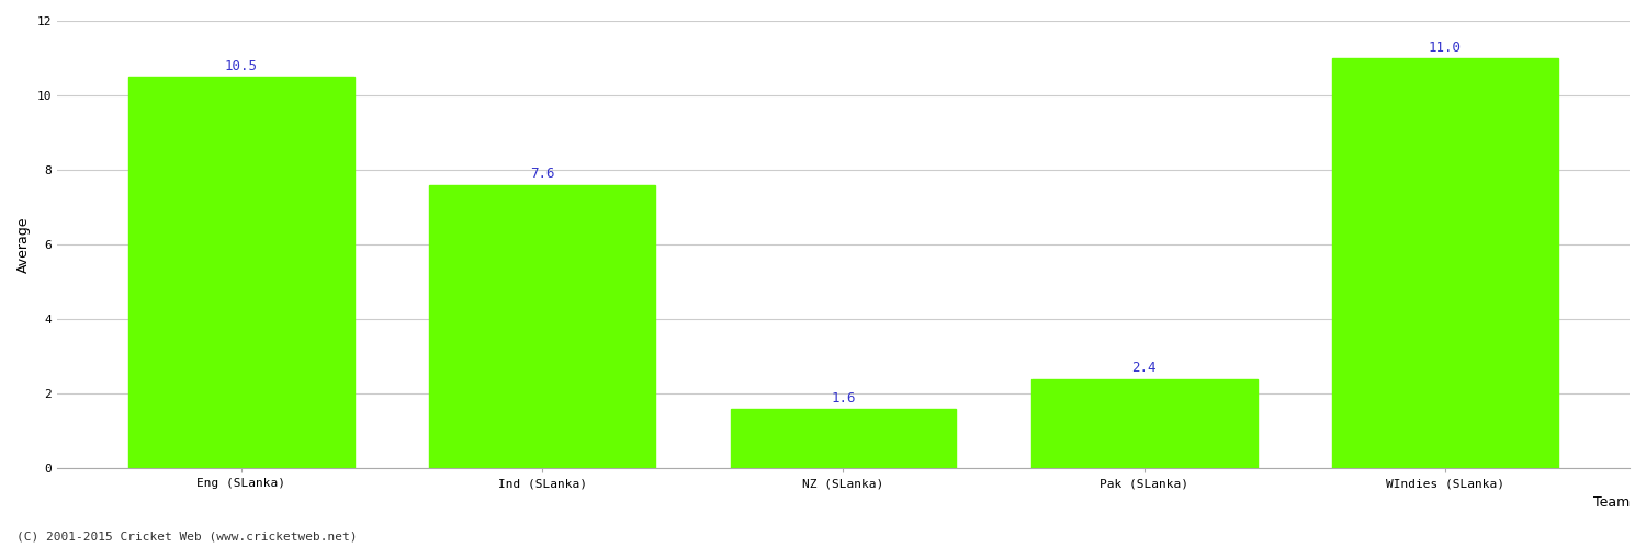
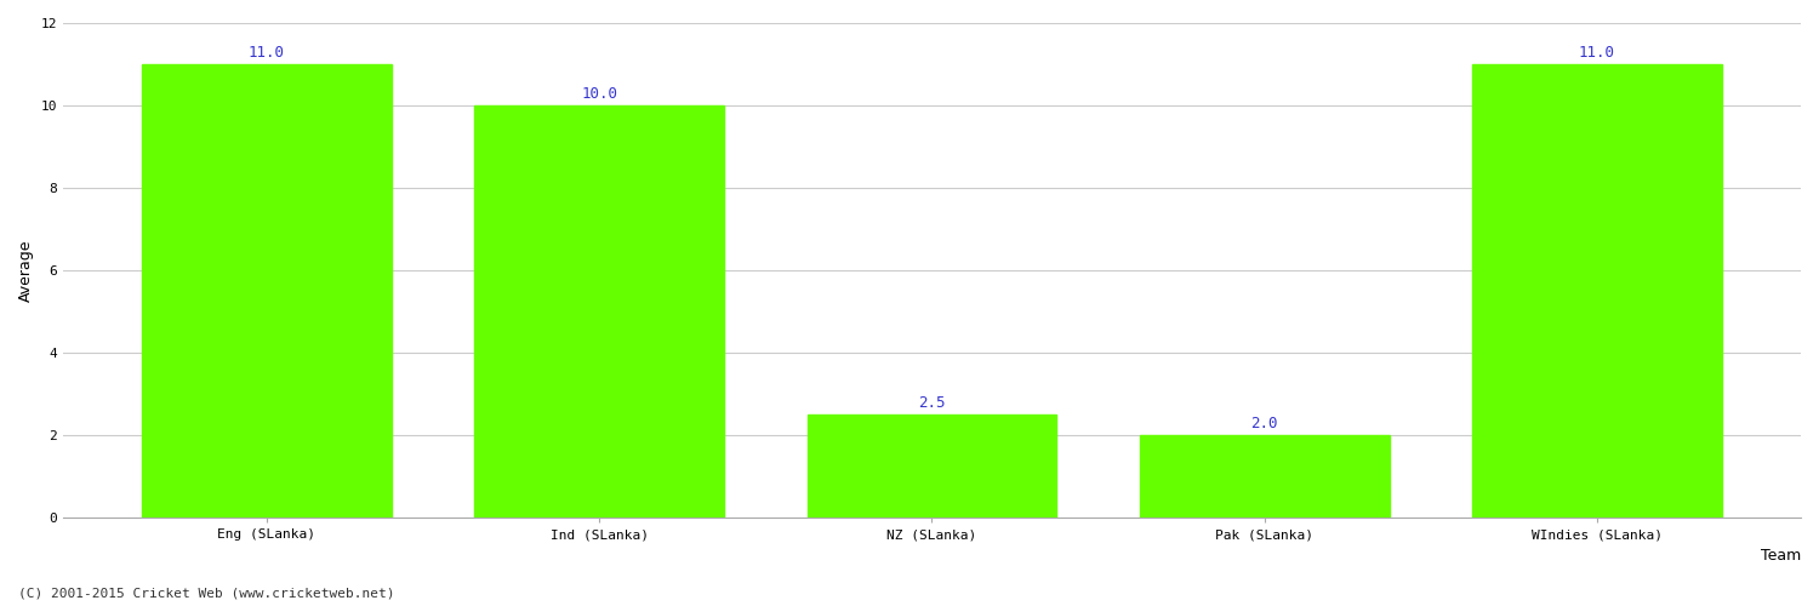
Eng (SLanka): 10.5 -> 11.0
Ind (SLanka): 7.6 -> 10.0
NZ (SLanka): 1.6 -> 2.5
Pak (SLanka): 2.4 -> 2.0
